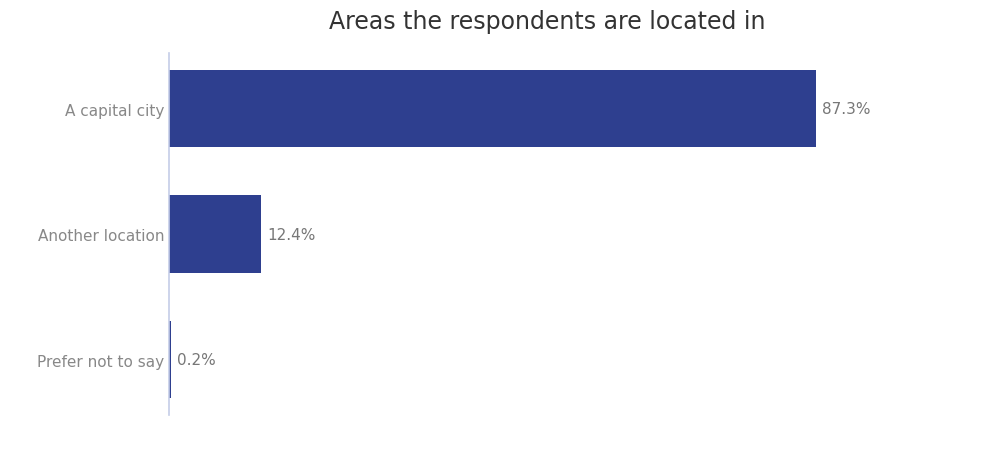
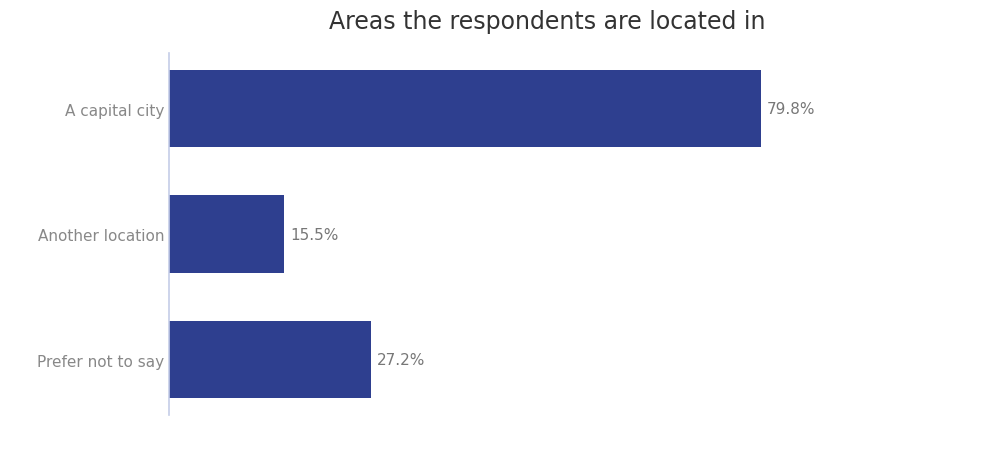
A capital city: 87.3% -> 79.8%
Another location: 12.4% -> 15.5%
Prefer not to say: 0.2% -> 27.2%
